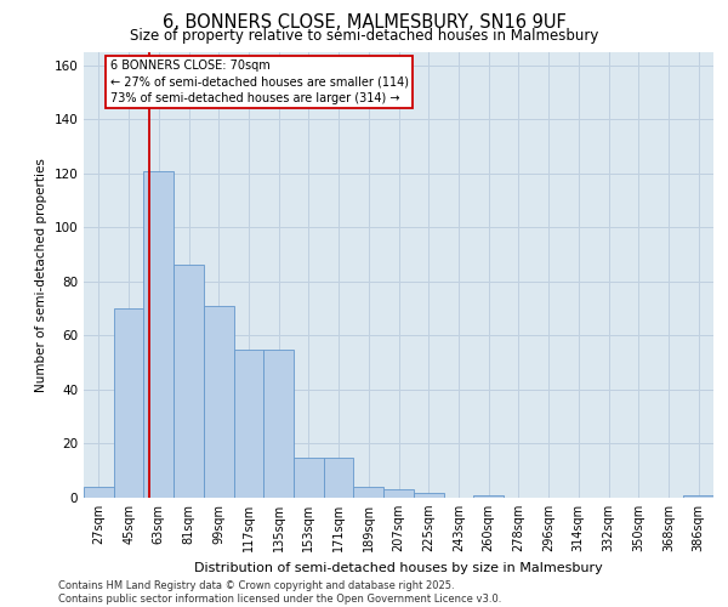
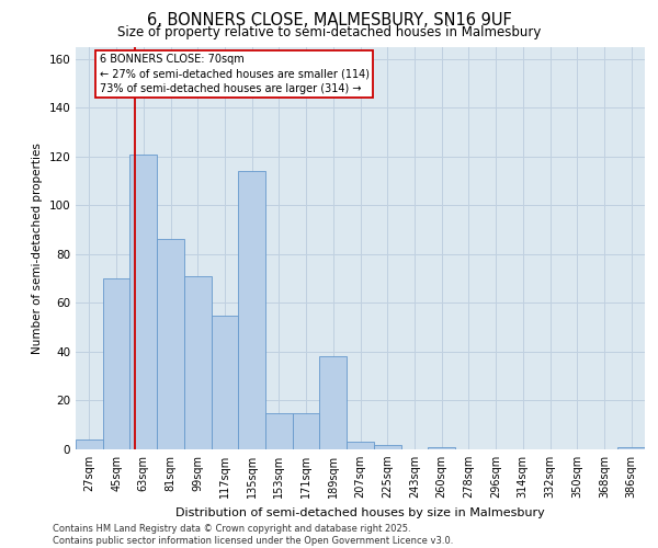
135sqm: 55 -> 114
189sqm: 4 -> 38
